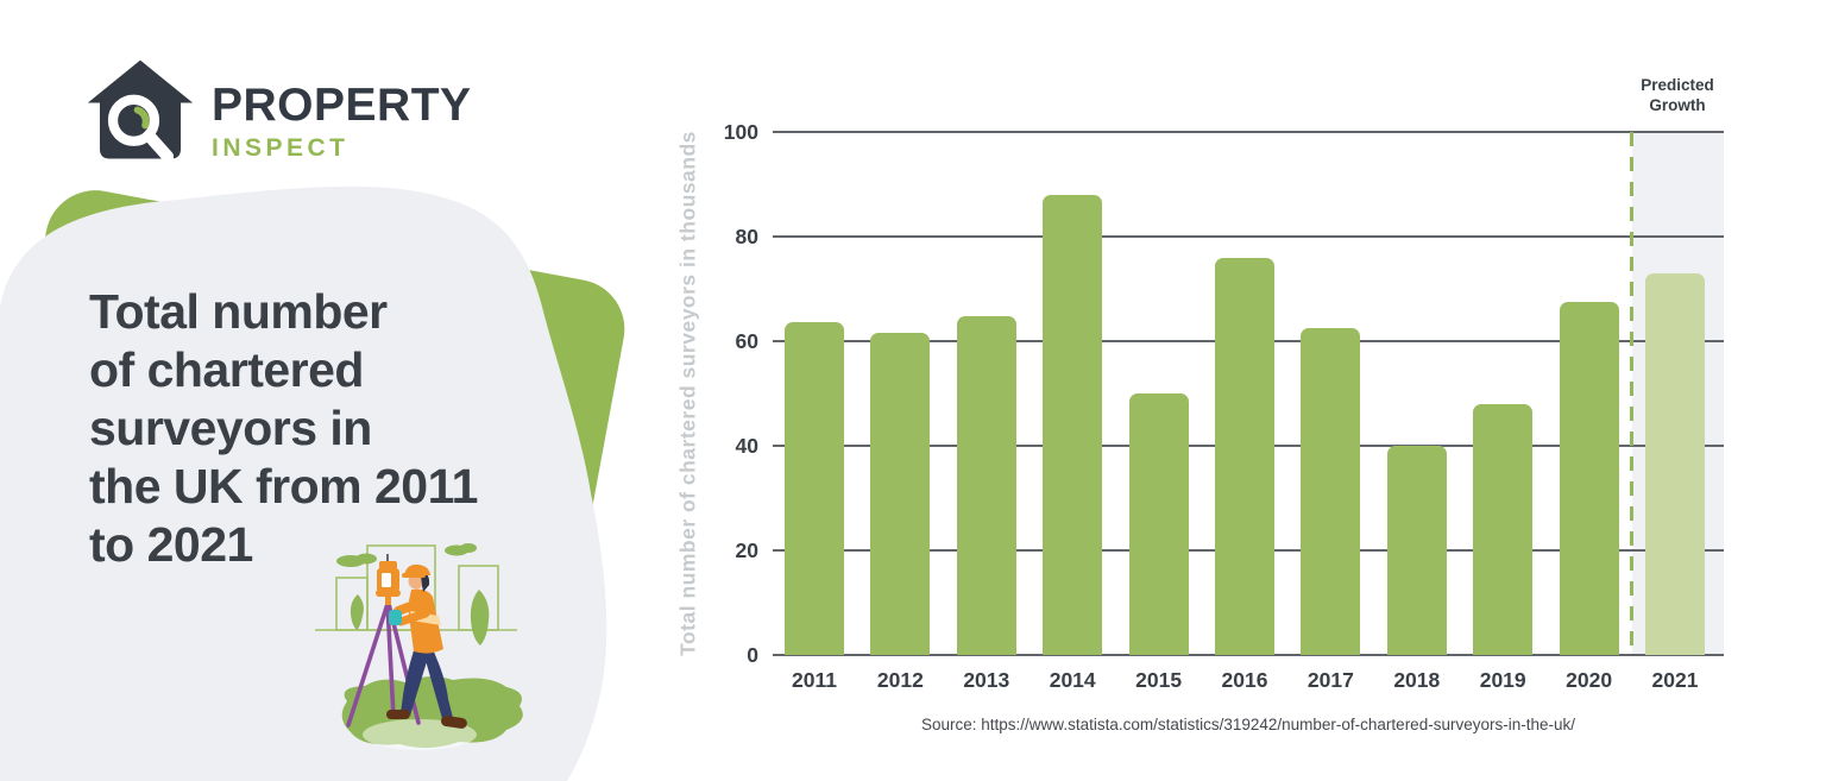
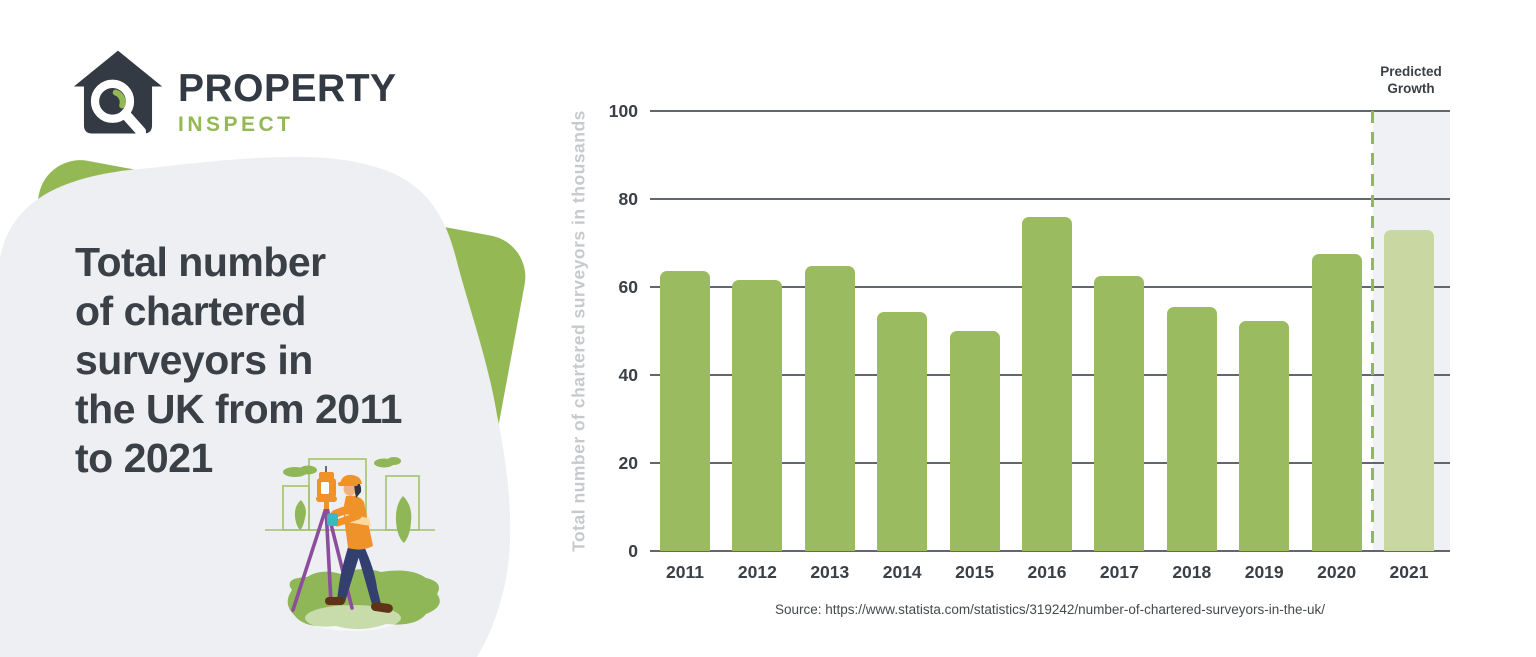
2014: 88 -> 54
2018: 40 -> 55
2019: 48 -> 52
